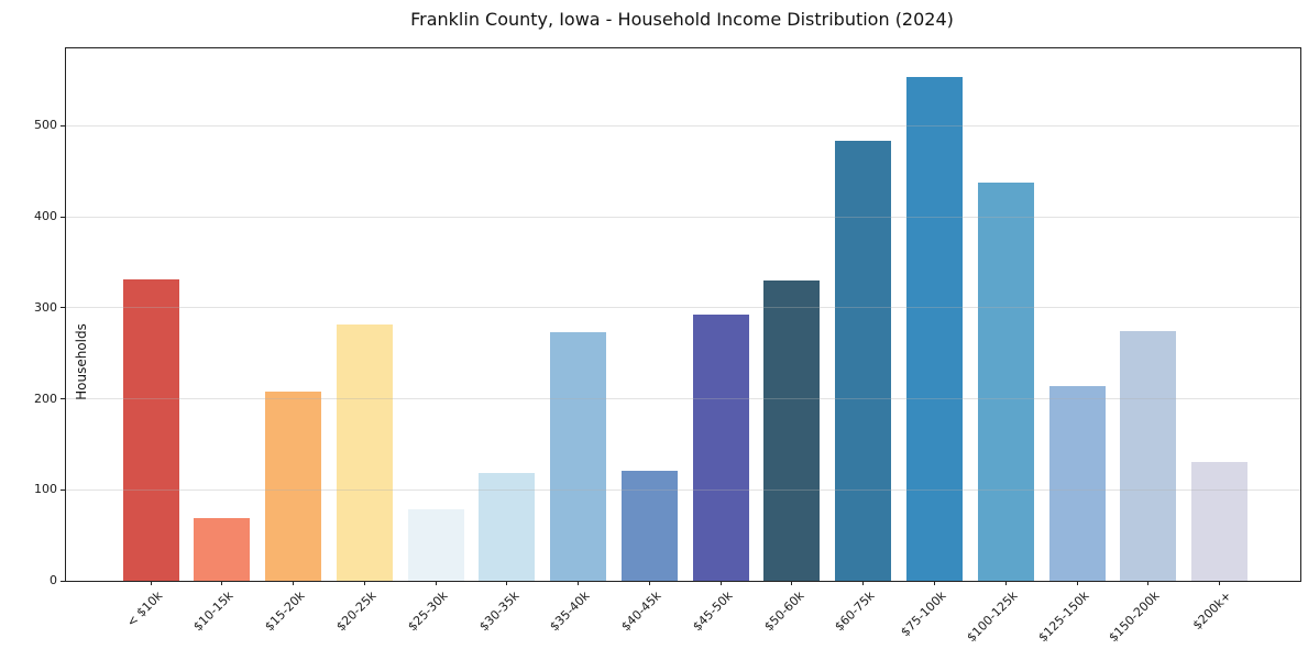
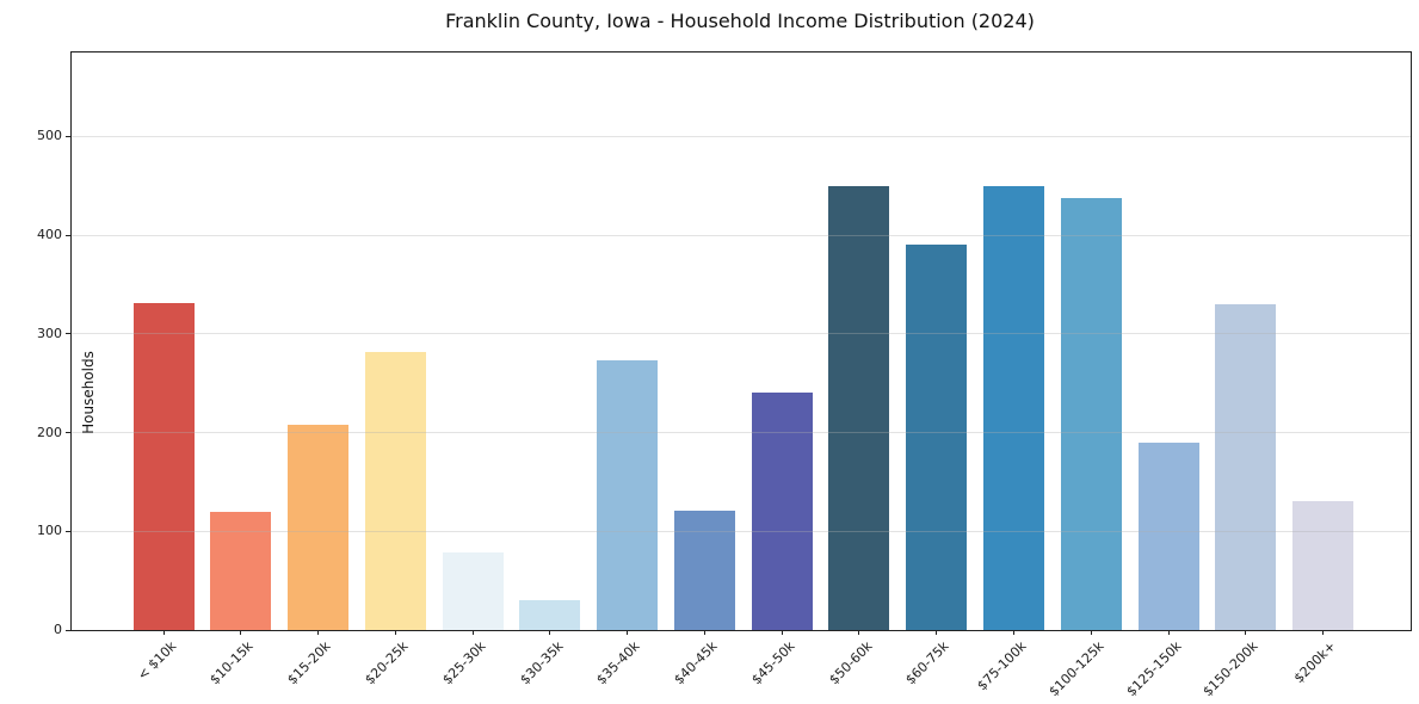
$10-15k: 70 -> 120
$30-35k: 120 -> 30
$45-50k: 290 -> 240
$50-60k: 330 -> 450
$60-75k: 480 -> 390
$75-100k: 550 -> 450
$125-150k: 210 -> 190
$150-200k: 270 -> 330
